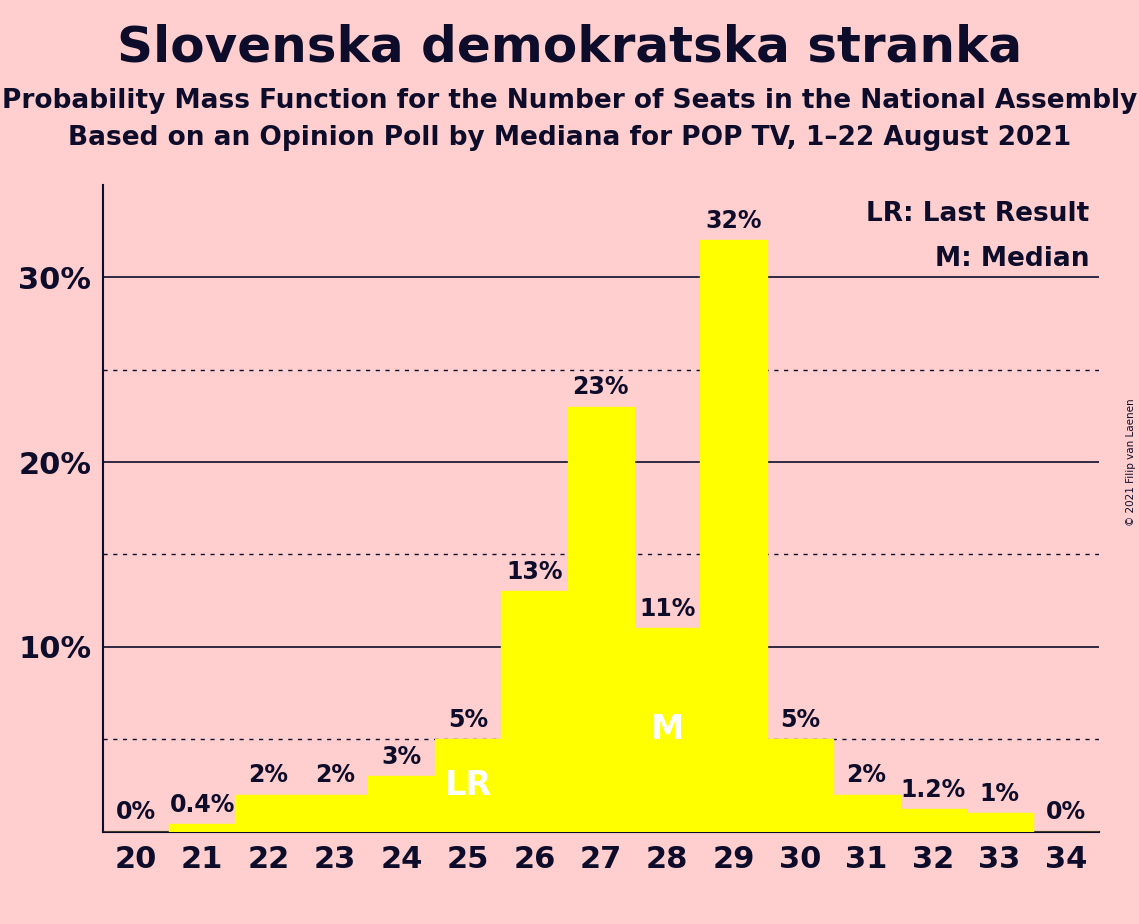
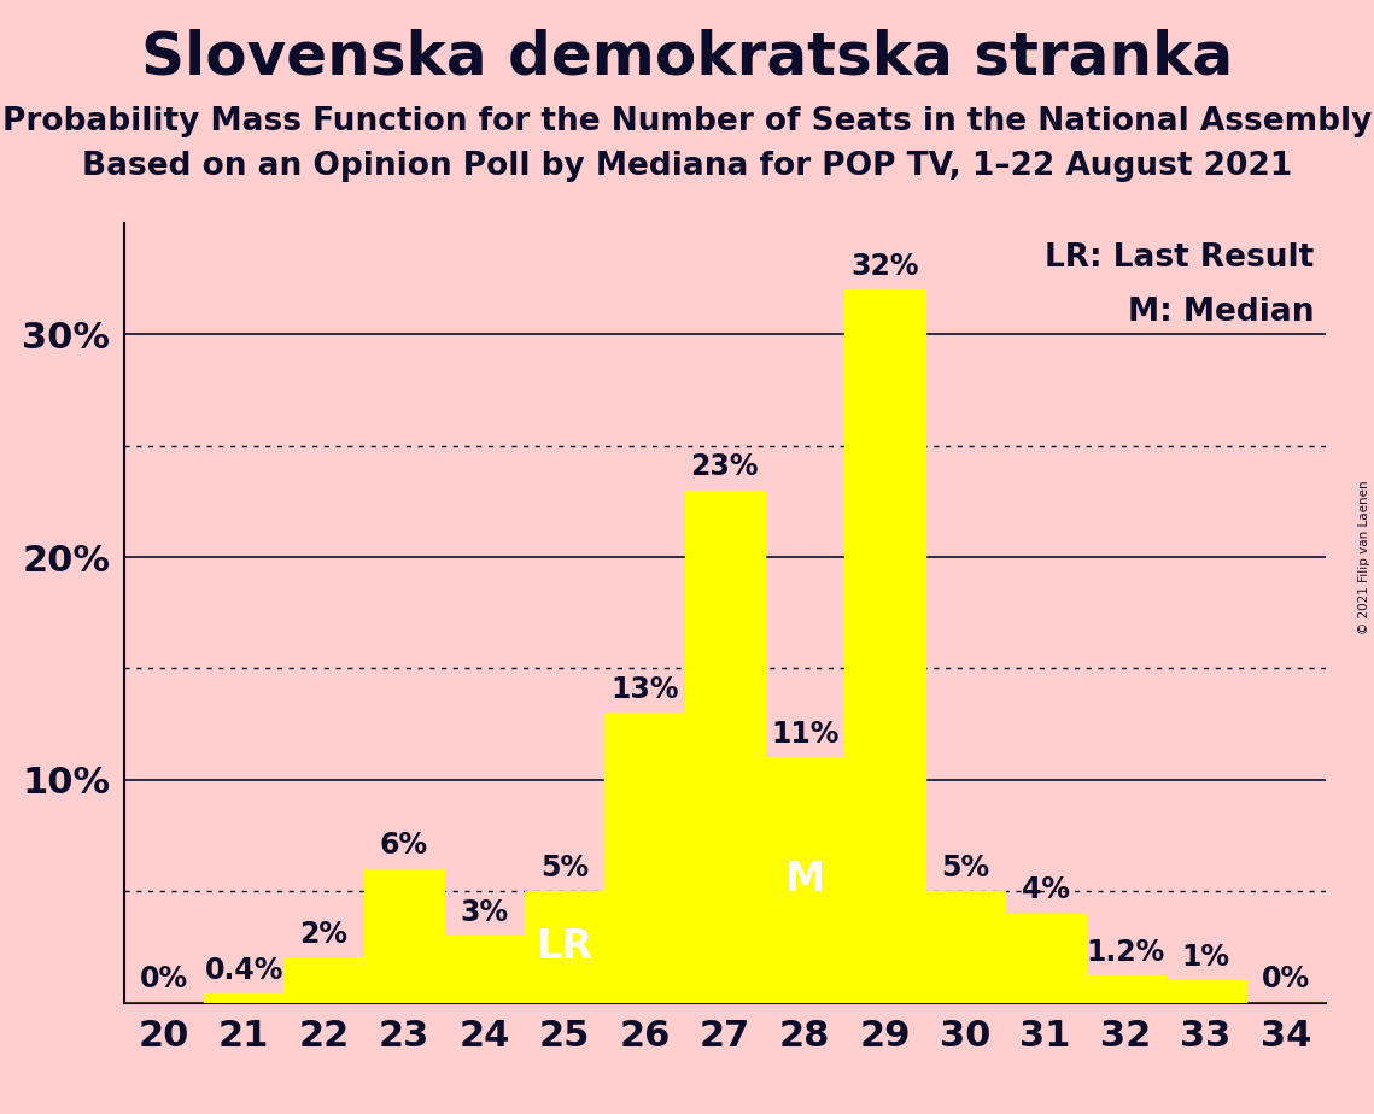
23: 2% -> 6%
31: 2% -> 4%
